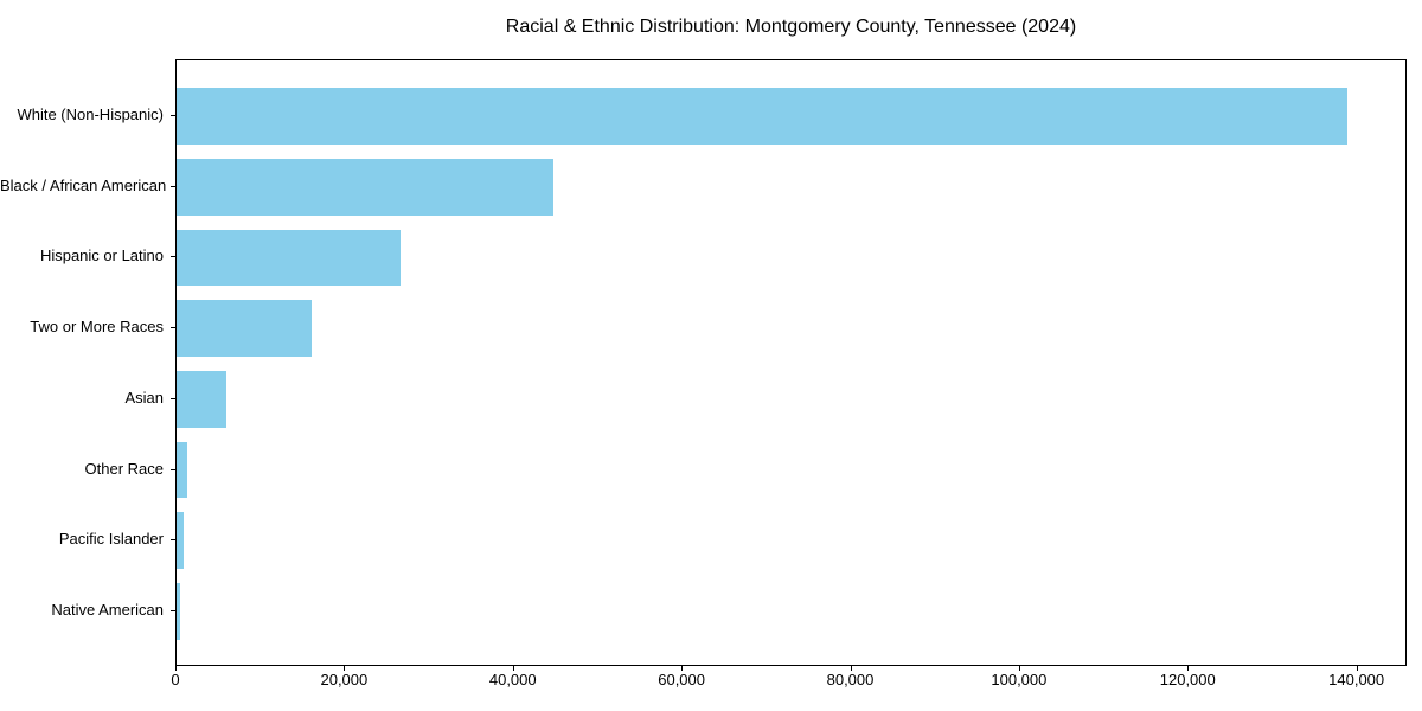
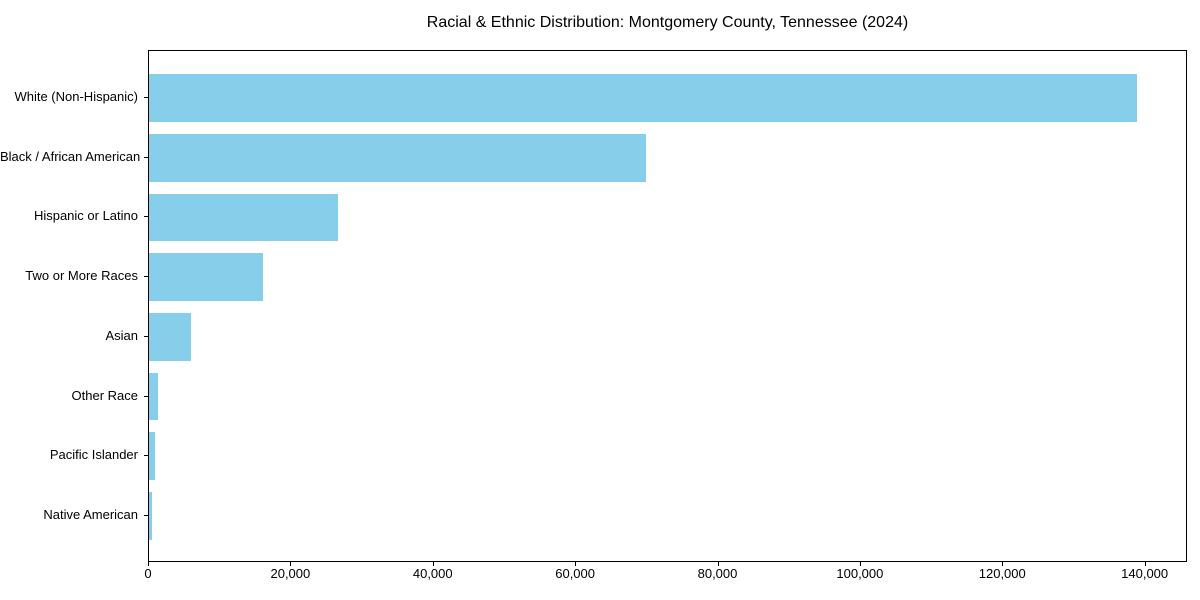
Black / African American: 45000 -> 70000
